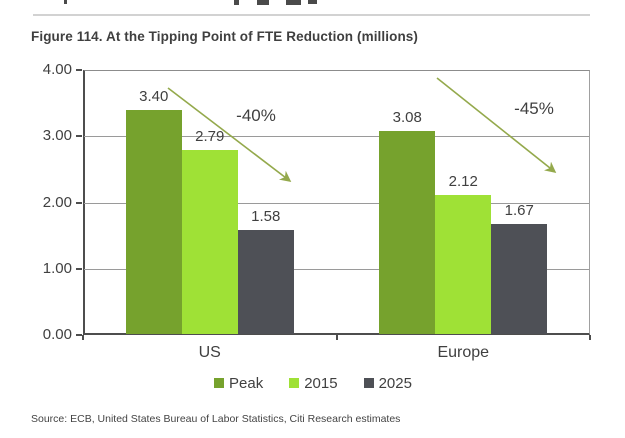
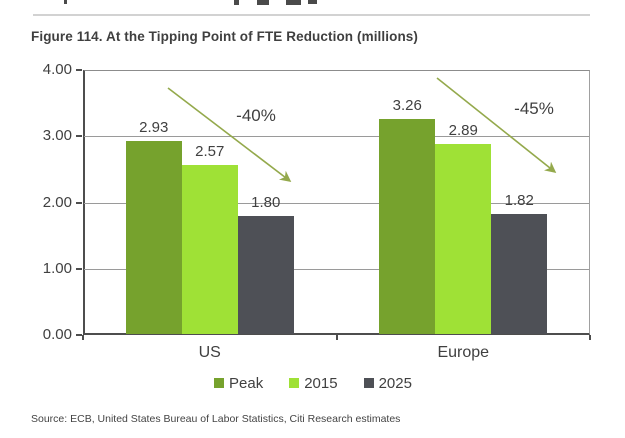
Peak/US: 3.40 -> 2.93
2015/US: 2.79 -> 2.57
2025/US: 1.58 -> 1.80
Peak/Europe: 3.08 -> 3.26
2015/Europe: 2.12 -> 2.89
2025/Europe: 1.67 -> 1.82
